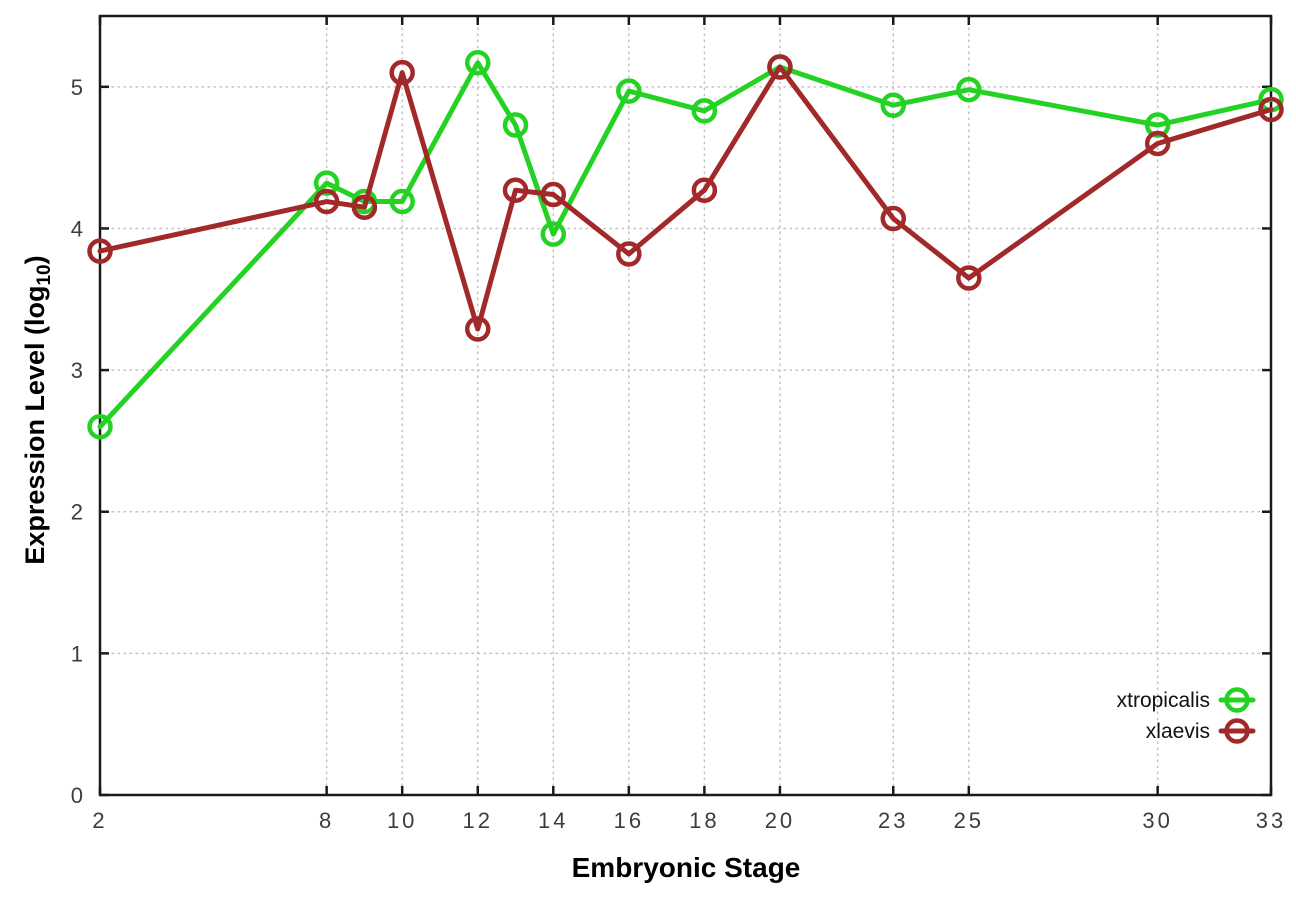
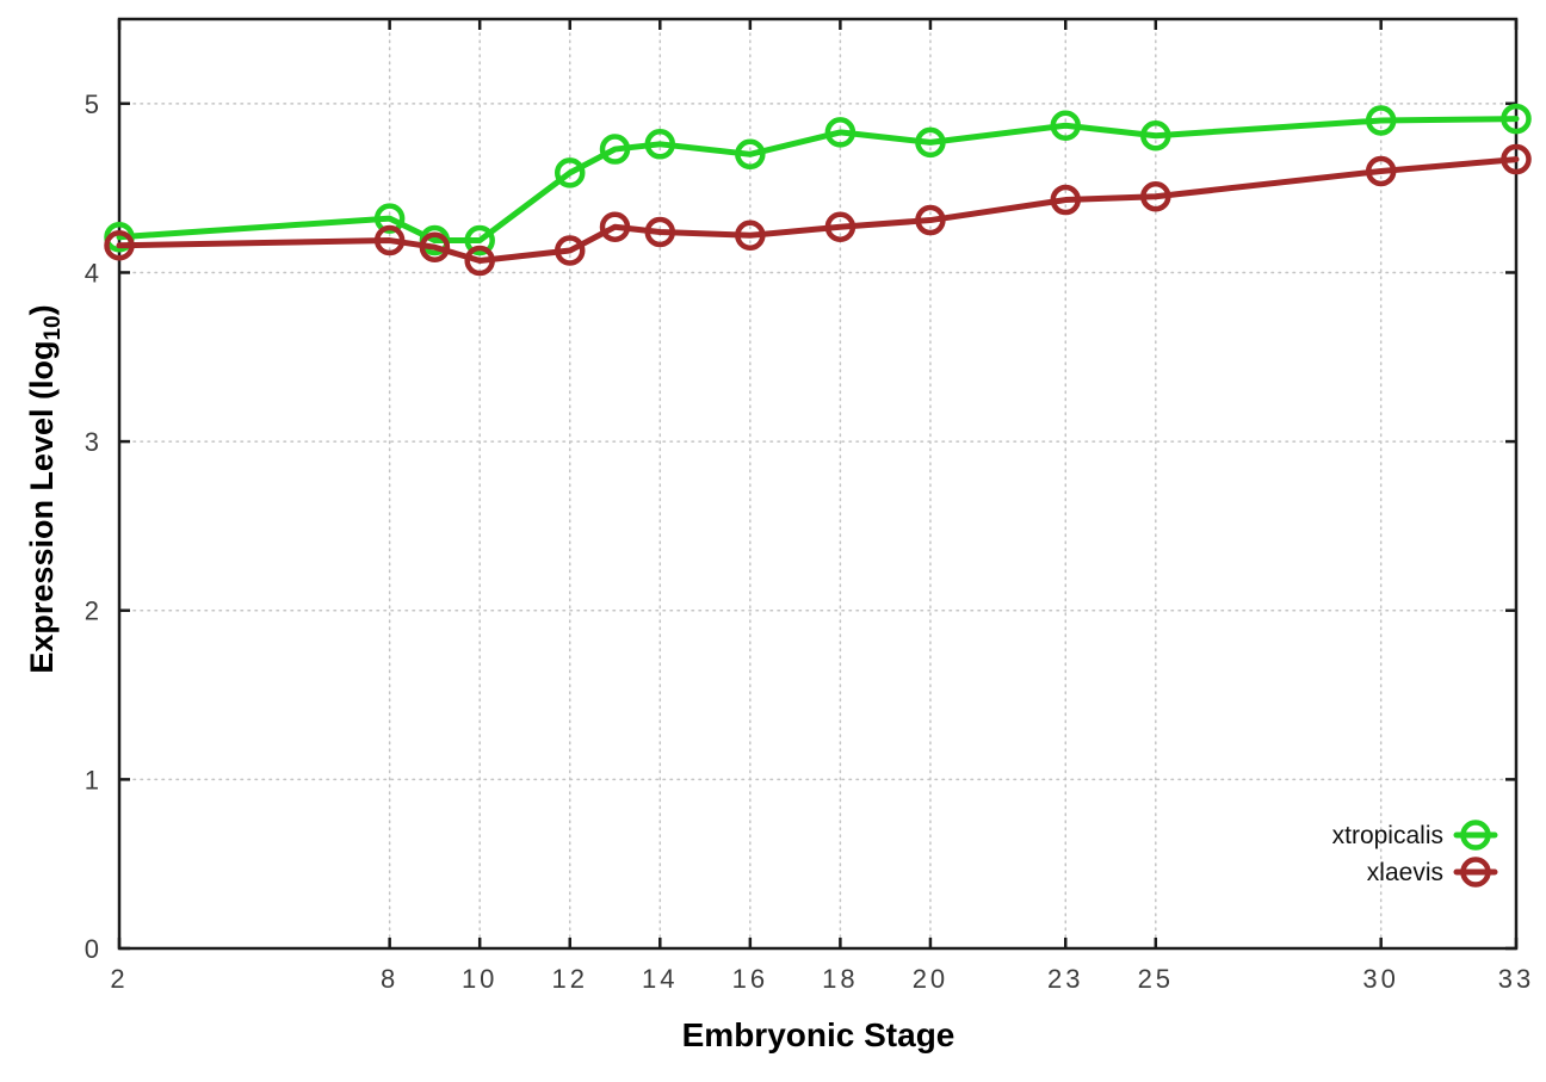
xtropicalis/2: 2.60 -> 4.21
xlaevis/2: 3.84 -> 4.16
xlaevis/10: 5.10 -> 4.07
xtropicalis/12: 5.17 -> 4.59
xlaevis/12: 3.29 -> 4.13
xtropicalis/14: 3.96 -> 4.76
xtropicalis/16: 4.97 -> 4.70
xlaevis/16: 3.82 -> 4.22
xtropicalis/20: 5.14 -> 4.77
xlaevis/20: 5.14 -> 4.31
xlaevis/23: 4.07 -> 4.43
xtropicalis/25: 4.98 -> 4.81
xlaevis/25: 3.65 -> 4.45
xtropicalis/30: 4.73 -> 4.90
xlaevis/33: 4.84 -> 4.67
